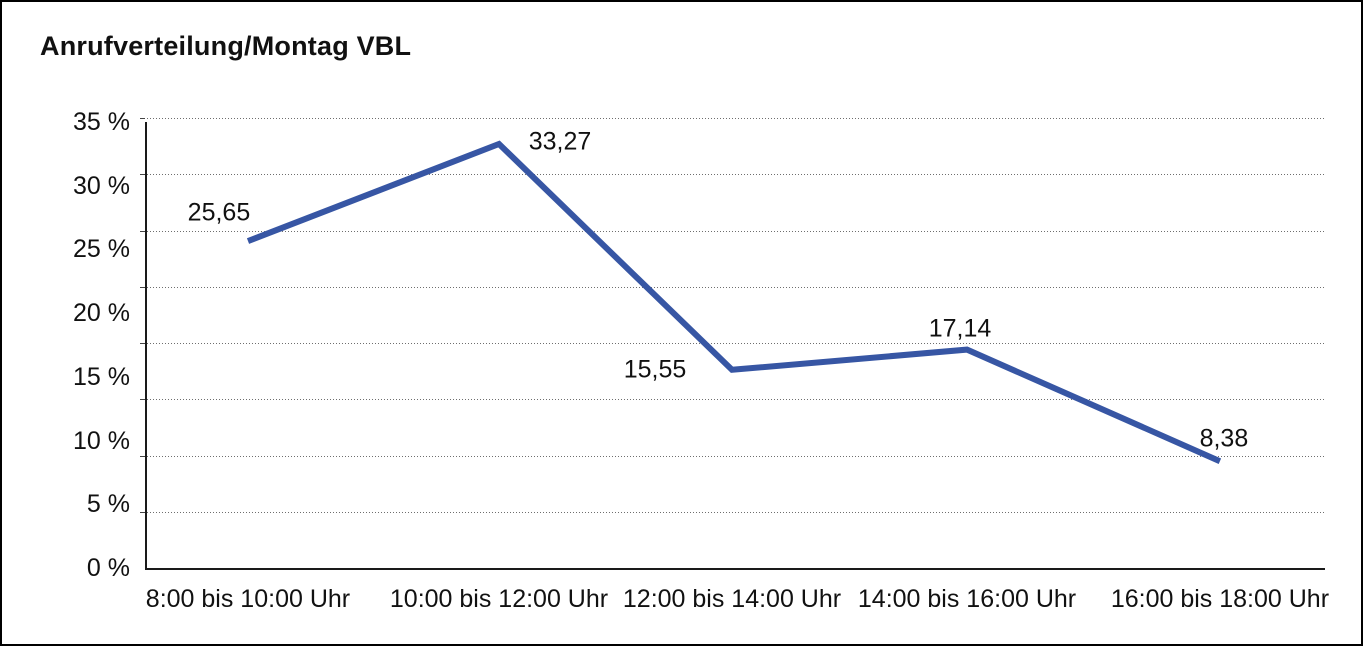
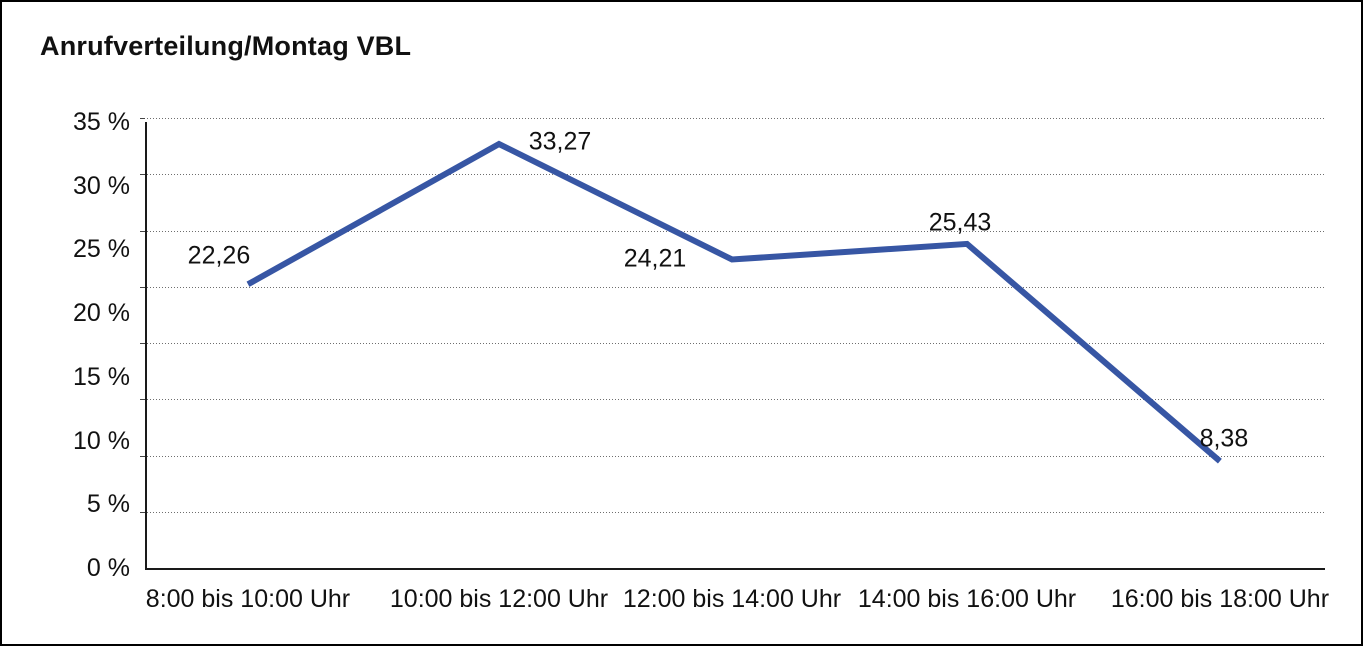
8:00 bis 10:00 Uhr: 25,65 -> 22,26
12:00 bis 14:00 Uhr: 15,55 -> 24,21
14:00 bis 16:00 Uhr: 17,14 -> 25,43
